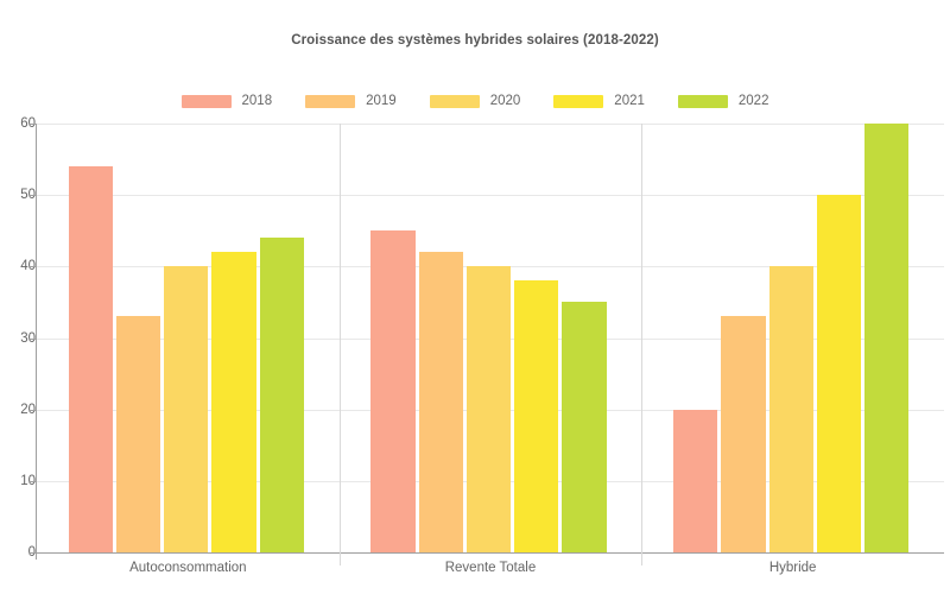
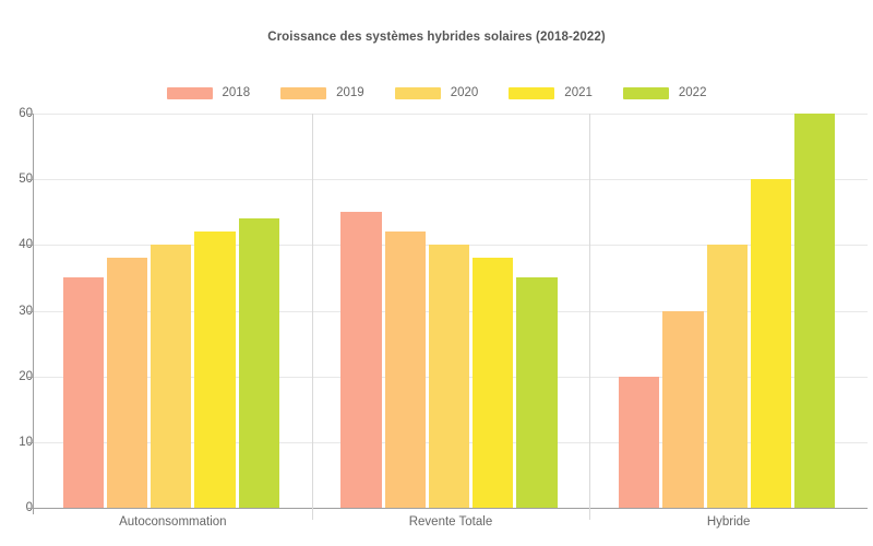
2018/Autoconsommation: 54 -> 35
2019/Autoconsommation: 33 -> 38
2019/Hybride: 33 -> 30
